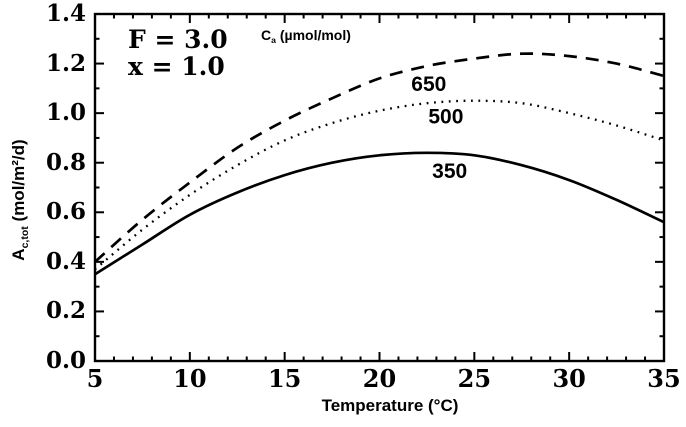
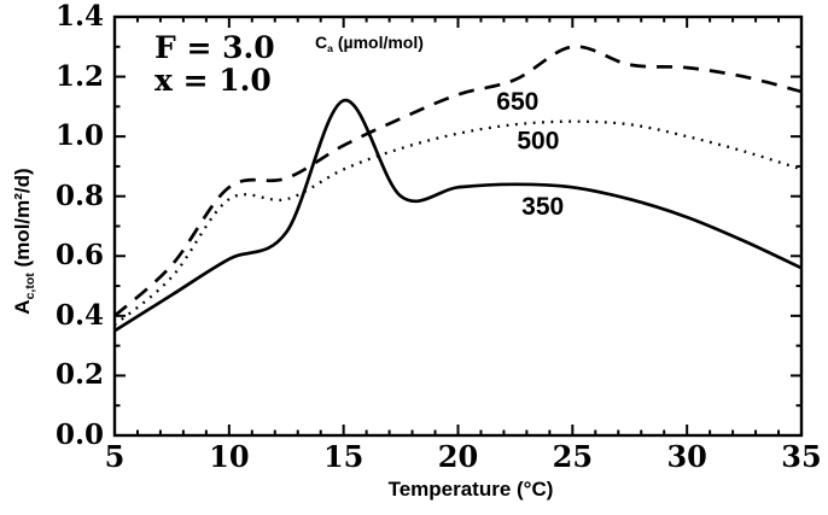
650/10: 0.72 -> 0.83
500/10: 0.67 -> 0.79
350/15: 0.75 -> 1.12
650/25: 1.22 -> 1.30
